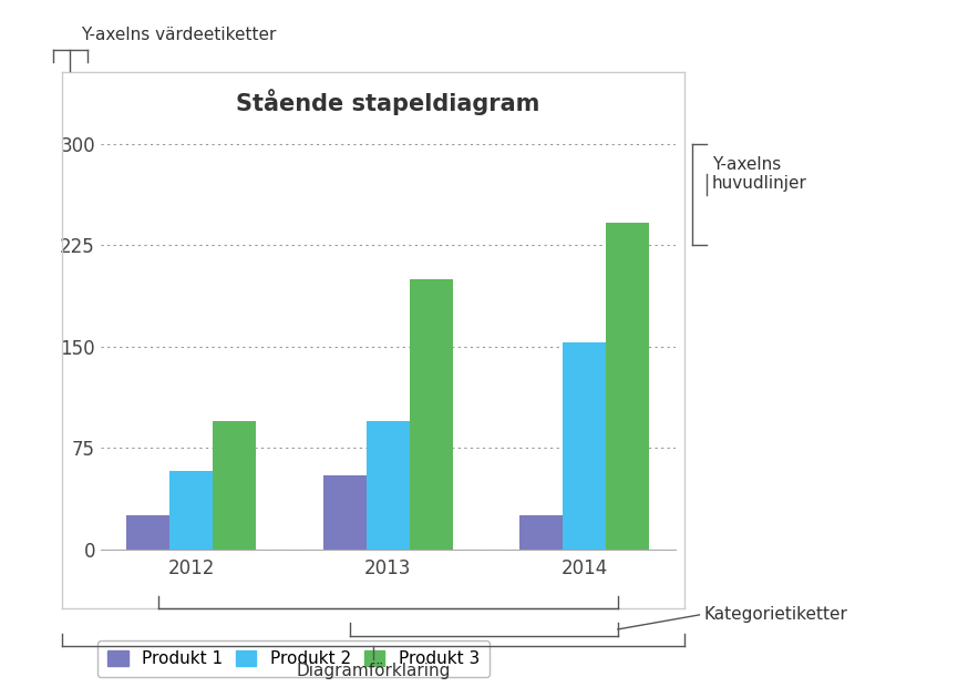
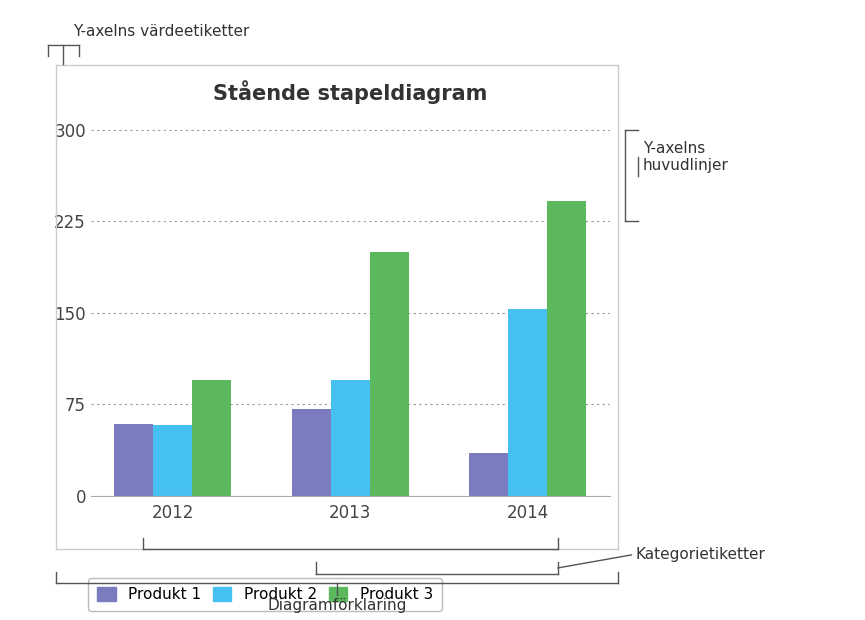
Produkt 1/2012: 25 -> 59
Produkt 1/2013: 55 -> 71
Produkt 1/2014: 25 -> 35
